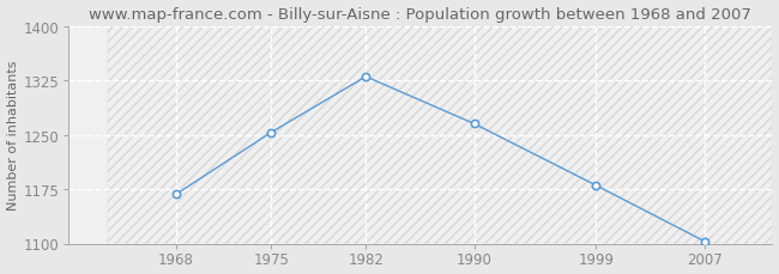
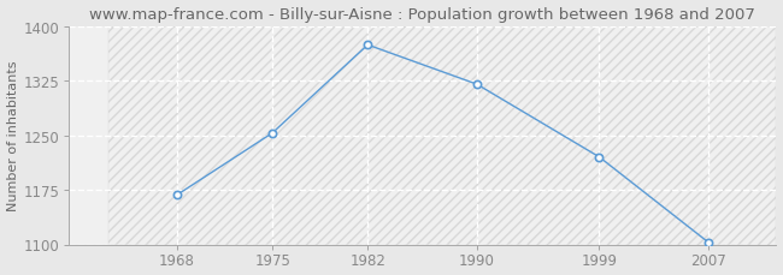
1982: 1330 -> 1374
1990: 1265 -> 1320
1999: 1180 -> 1220
